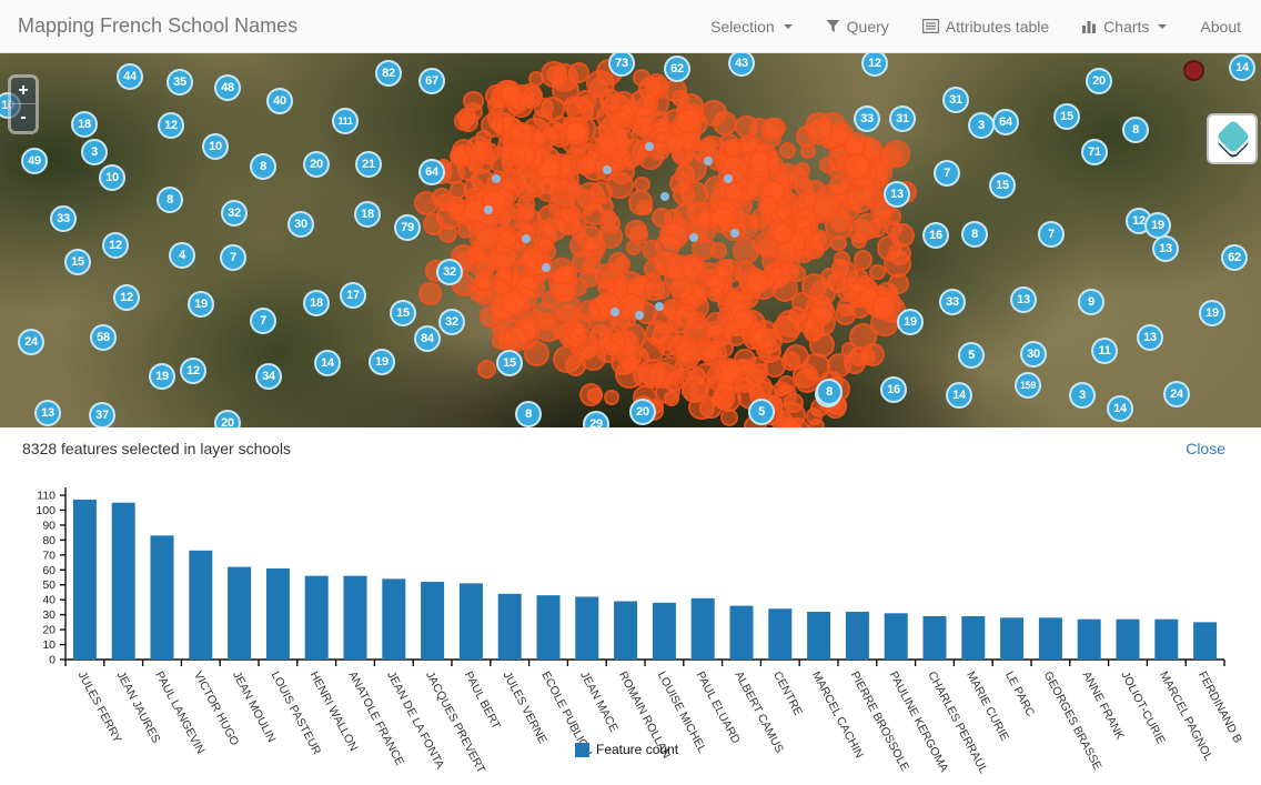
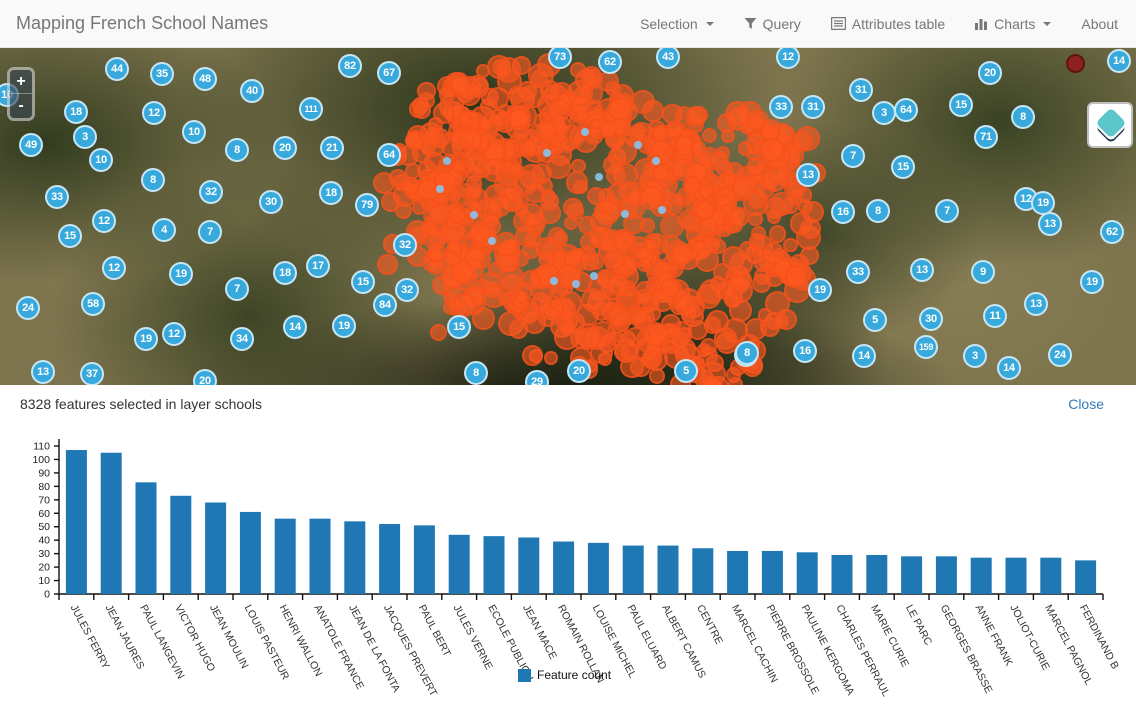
JEAN MOULIN: 62 -> 68
PAUL ELUARD: 41 -> 36
